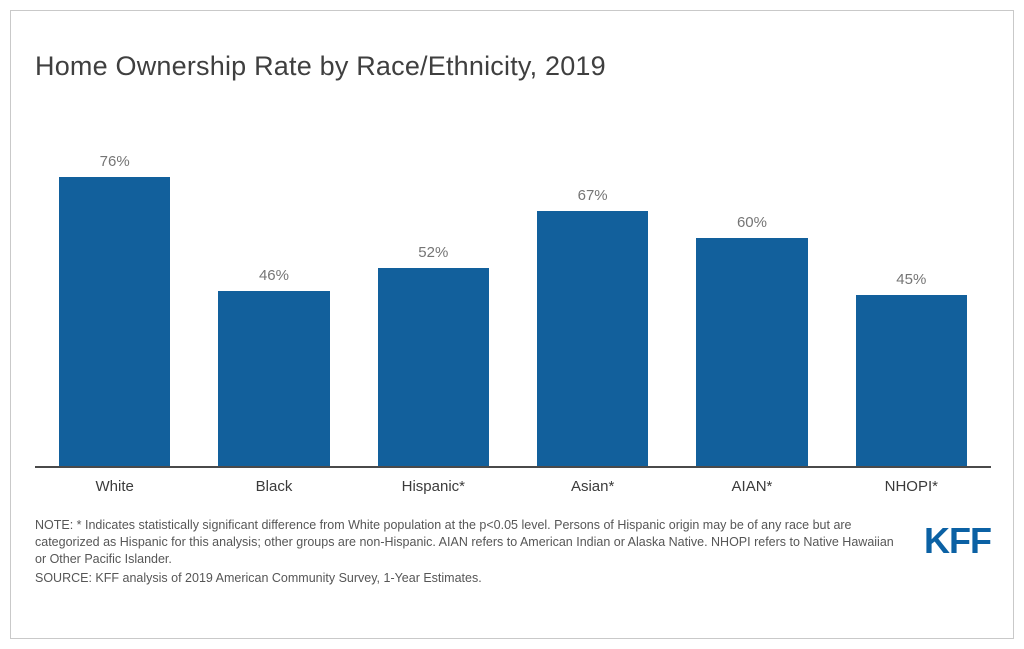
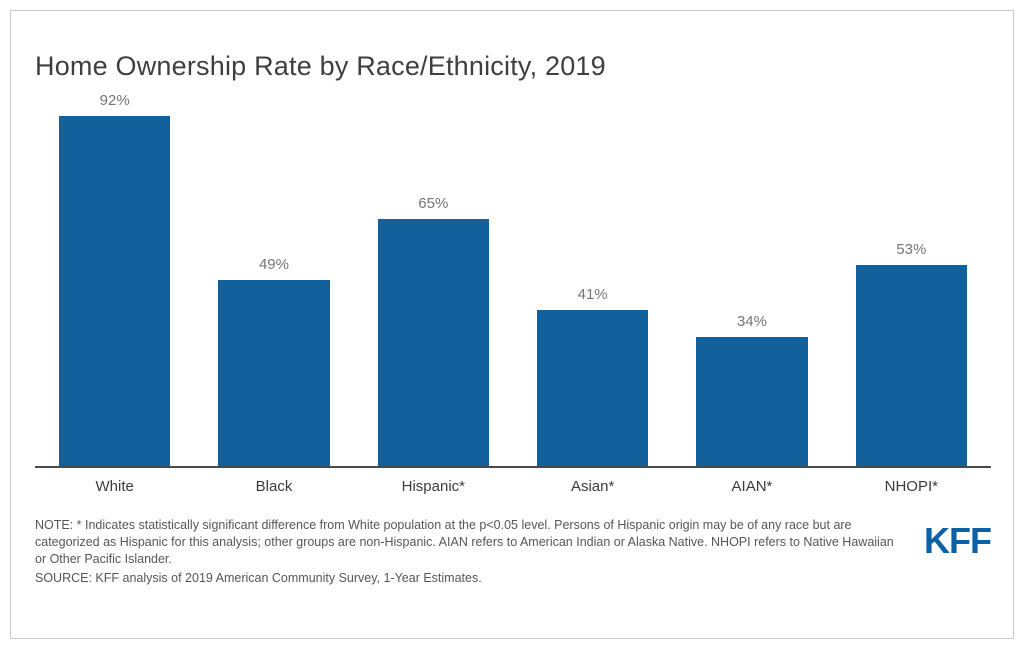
White: 76% -> 92%
Black: 46% -> 49%
Hispanic*: 52% -> 65%
Asian*: 67% -> 41%
AIAN*: 60% -> 34%
NHOPI*: 45% -> 53%
